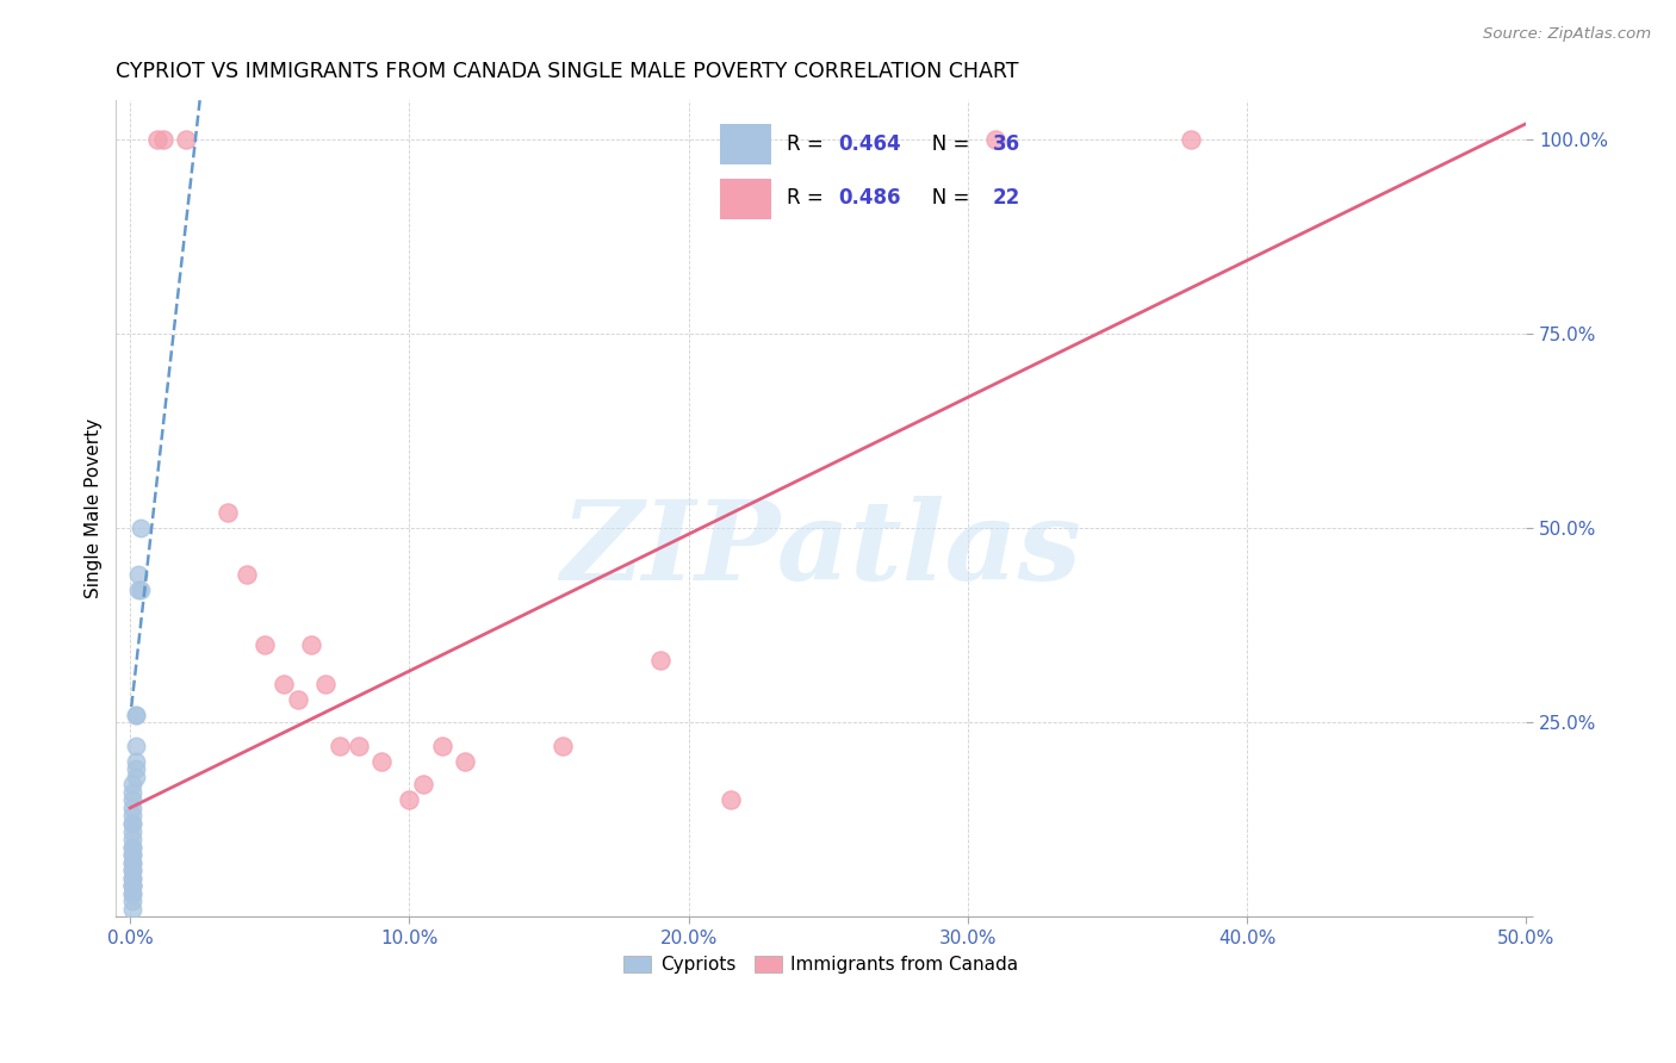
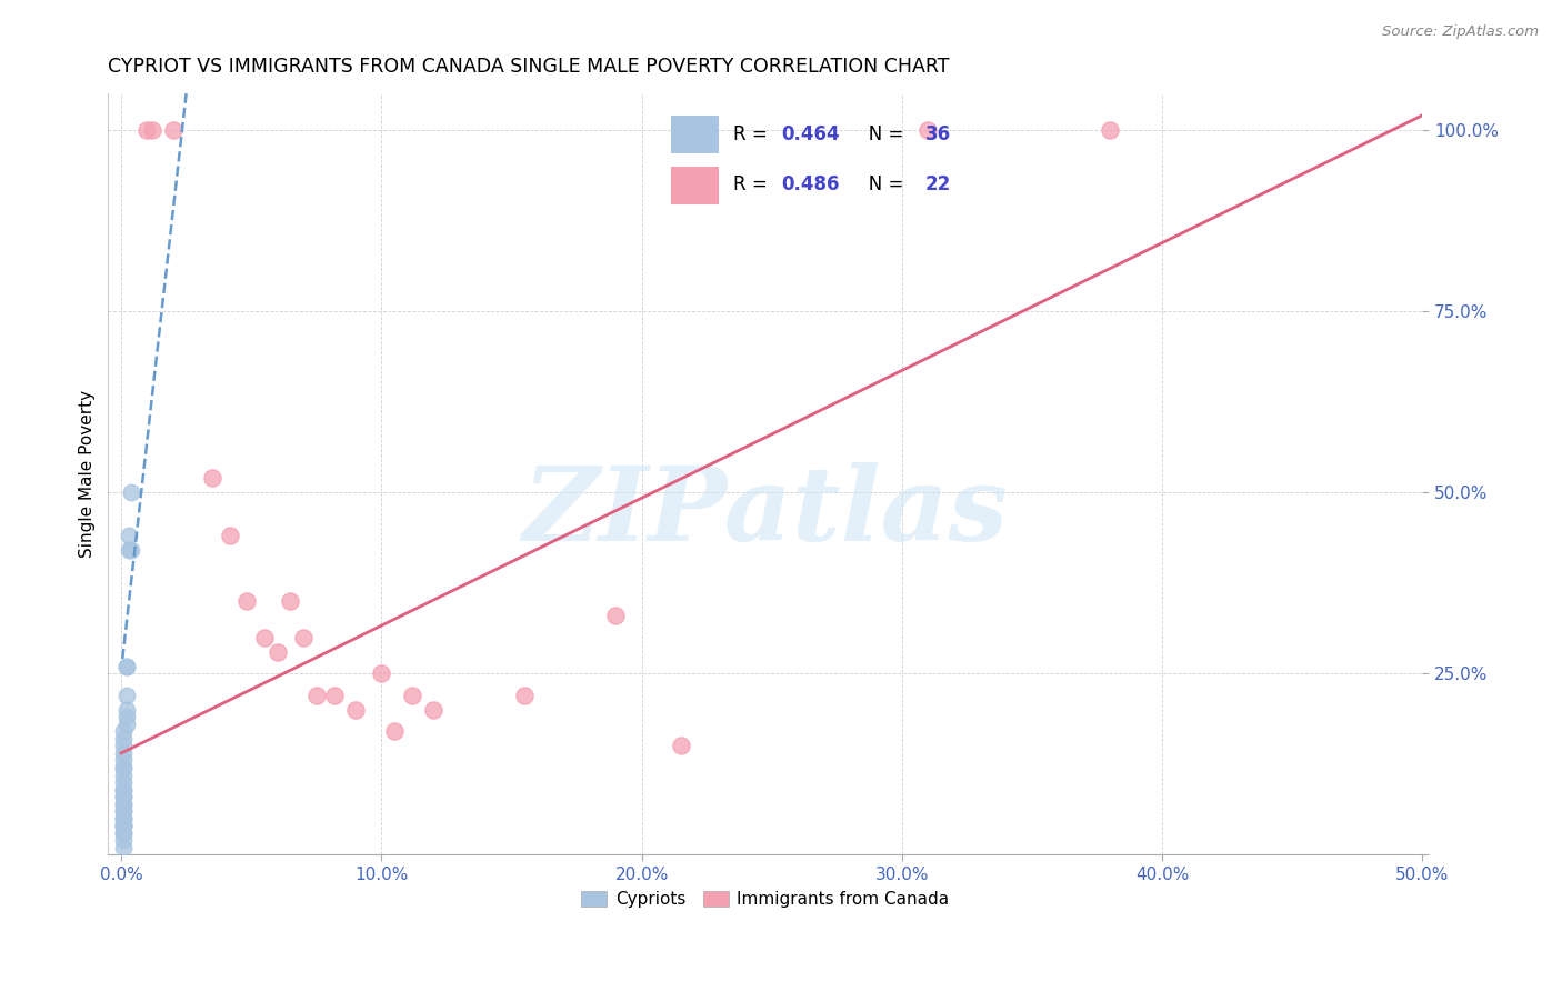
Immigrants from Canada/10.0%: 15% -> 25%
